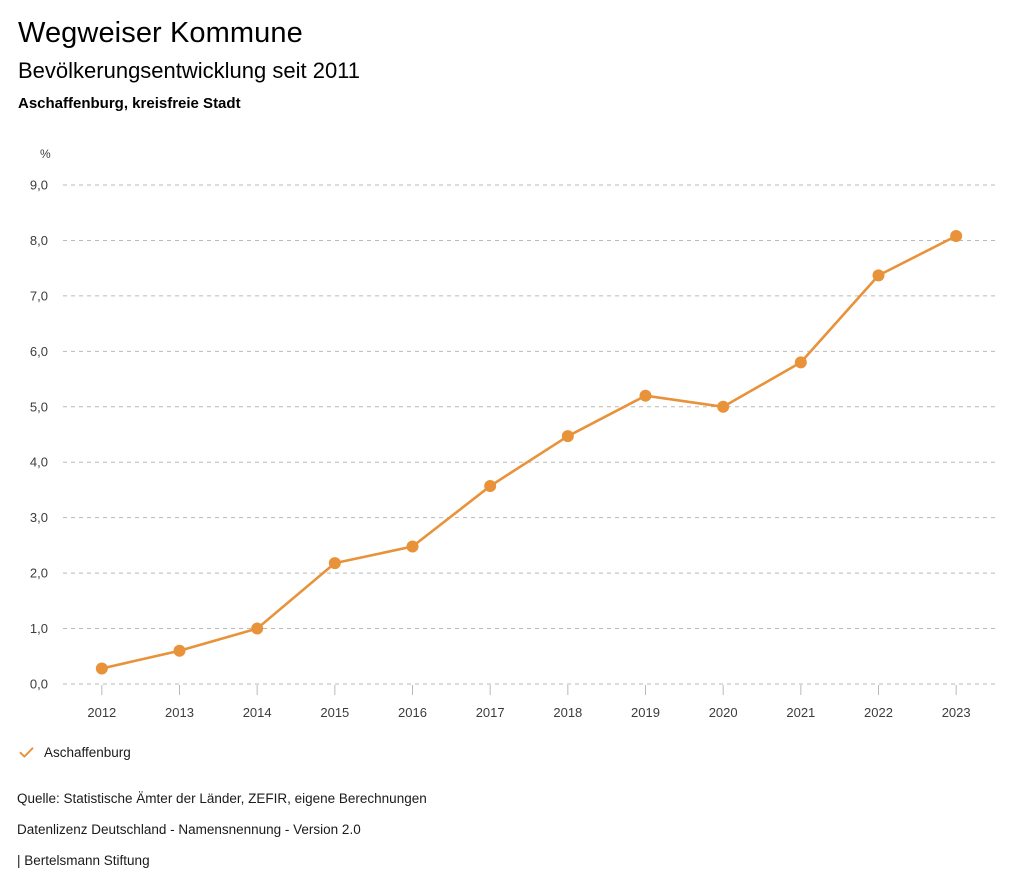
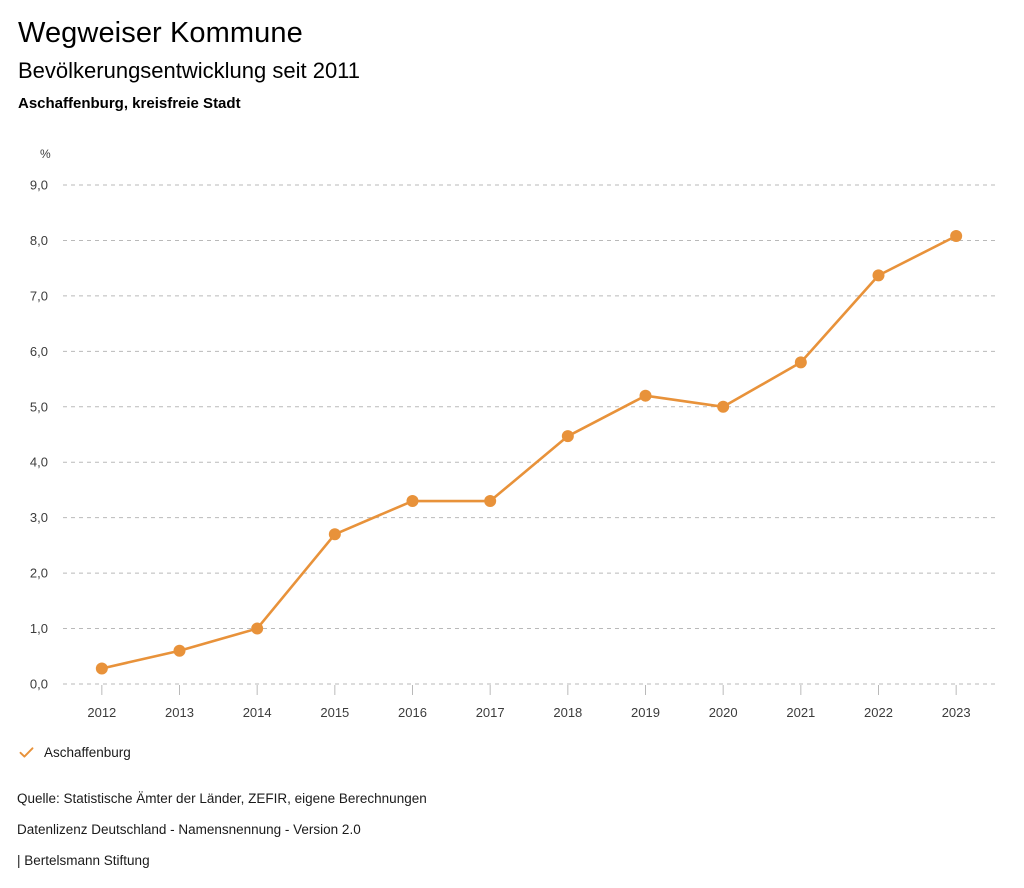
2015: 2,2 -> 2,7
2016: 2,5 -> 3,3
2017: 3,6 -> 3,3
